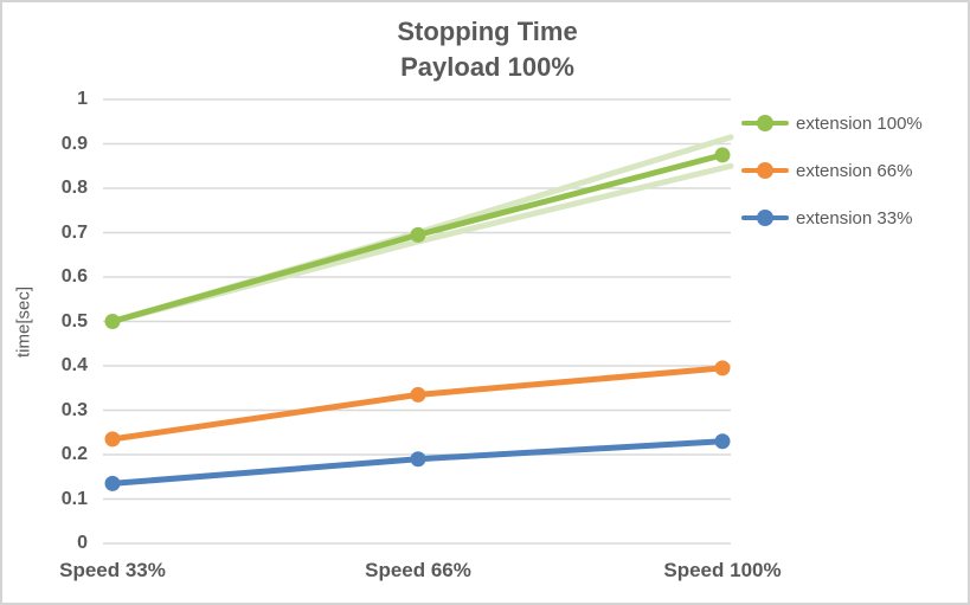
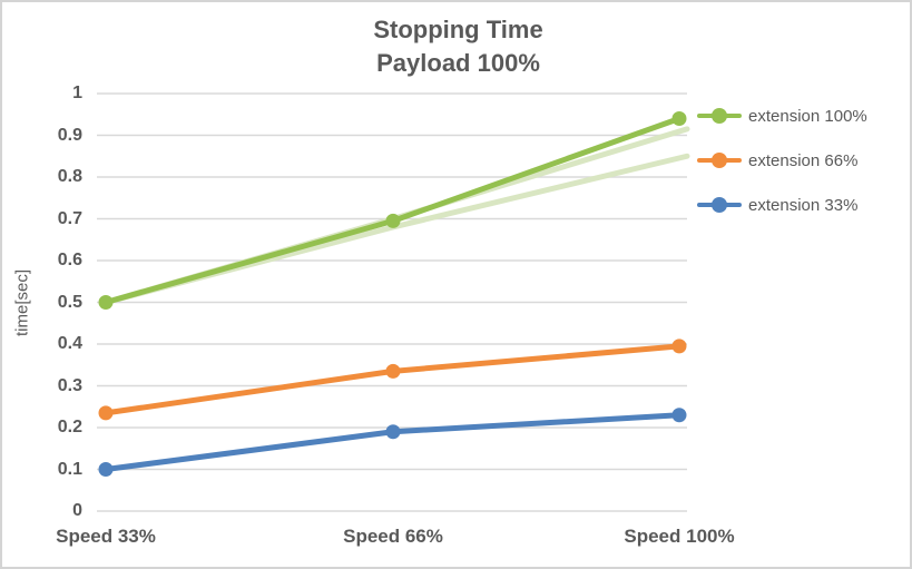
extension 33%/Speed 33%: 0.14 -> 0.10
extension 100%/Speed 100%: 0.88 -> 0.94
